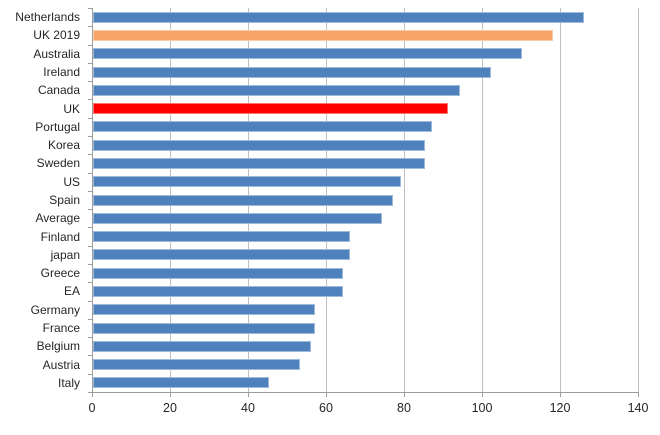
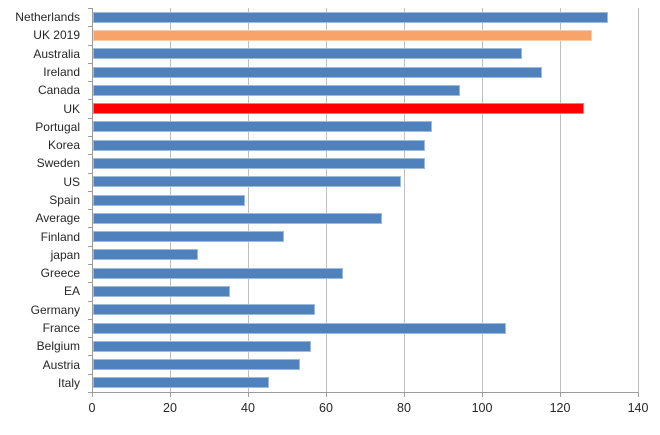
Netherlands: 126 -> 132
UK 2019: 118 -> 128
Ireland: 102 -> 115
UK: 91 -> 126
Spain: 77 -> 39
Finland: 66 -> 49
japan: 66 -> 27
EA: 64 -> 35
France: 57 -> 106
